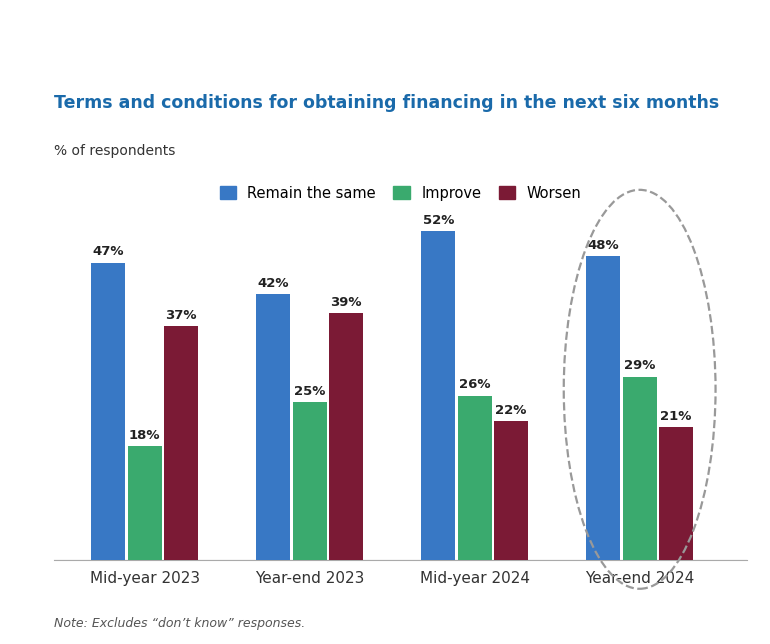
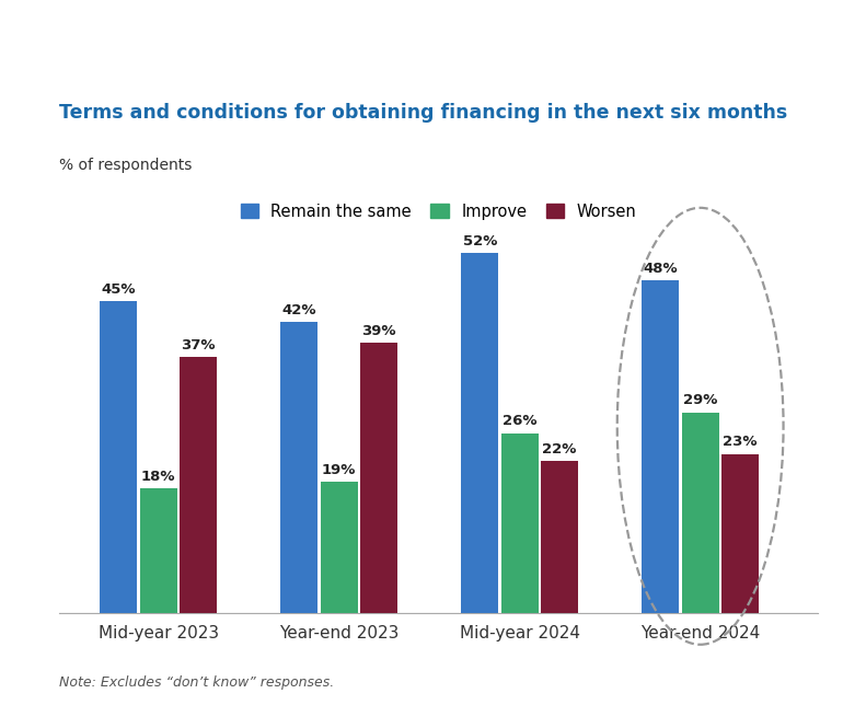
Remain the same/Mid-year 2023: 47% -> 45%
Improve/Year-end 2023: 25% -> 19%
Worsen/Year-end 2024: 21% -> 23%
